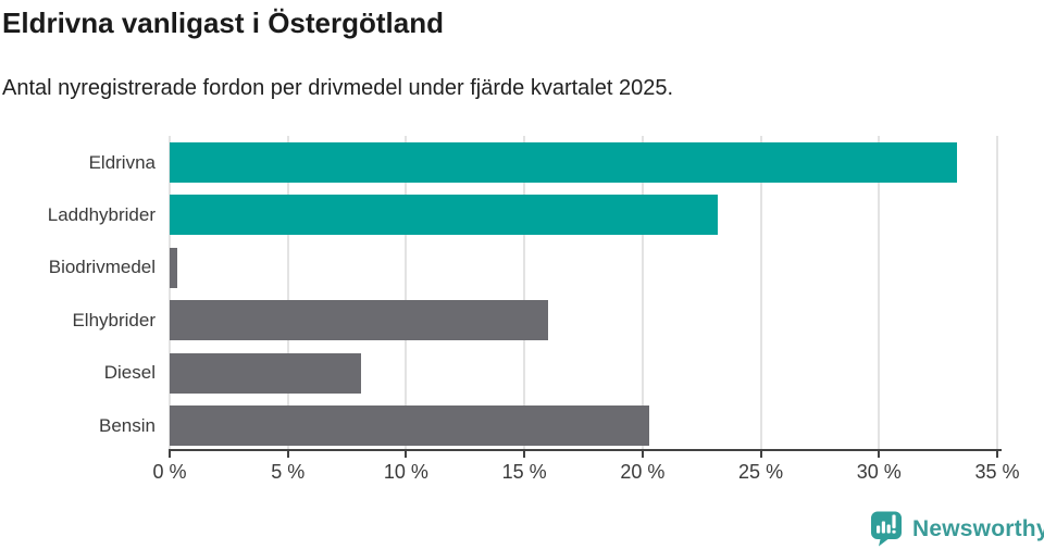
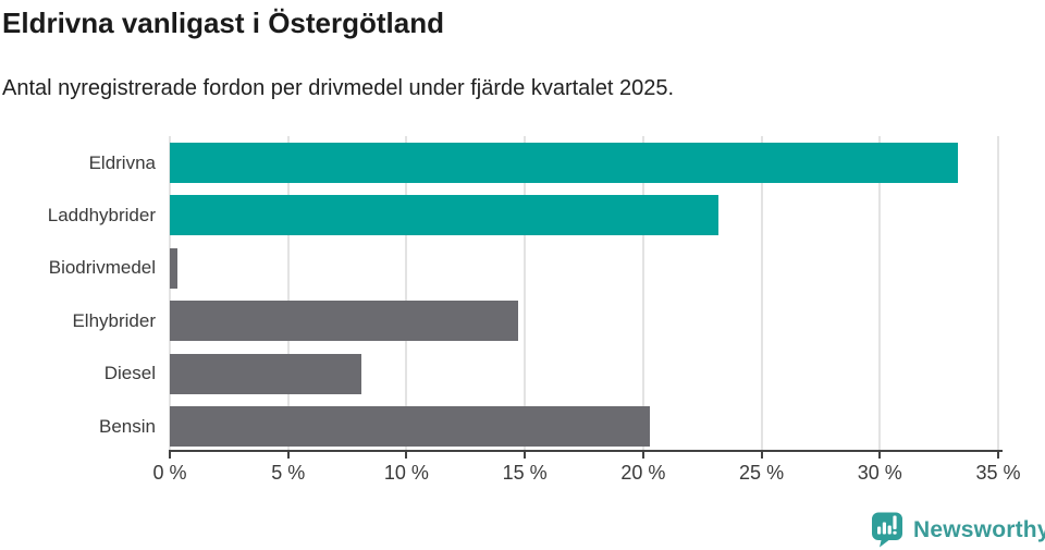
Elhybrider: 16.0% -> 14.7%
